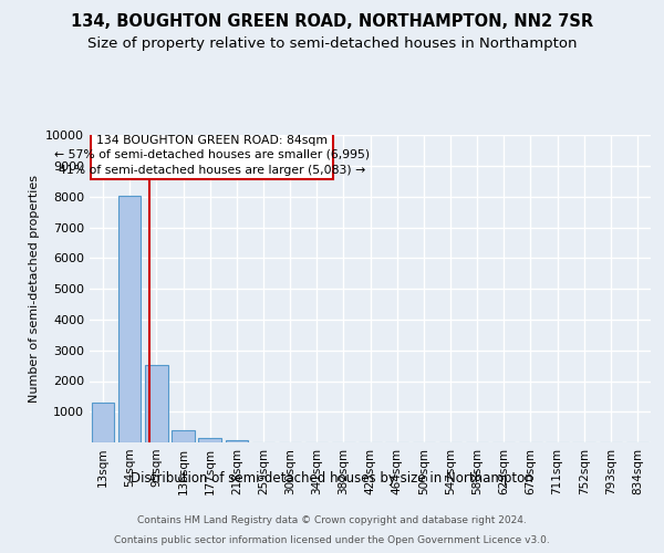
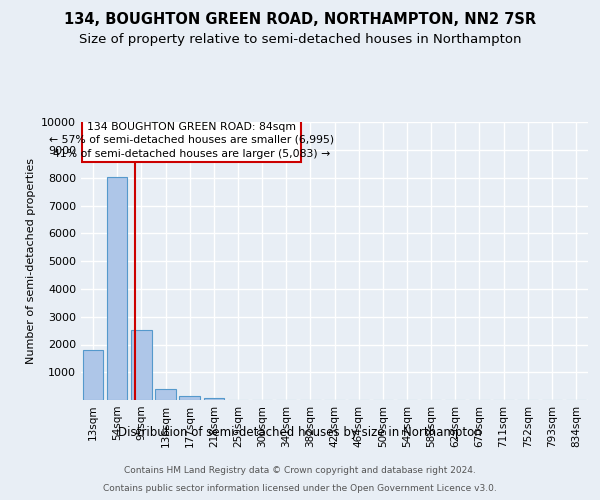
13sqm: 1300 -> 1800
